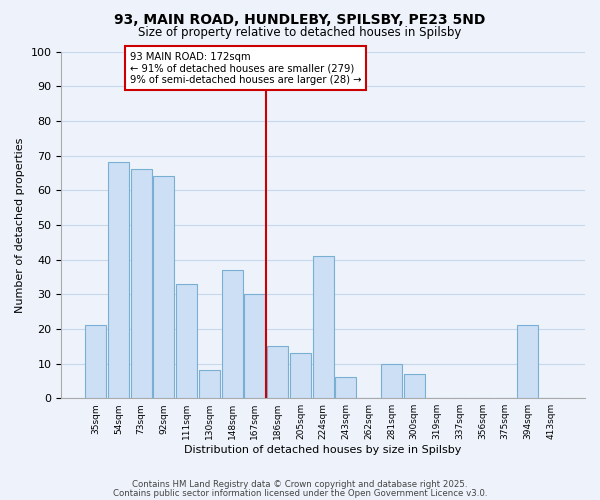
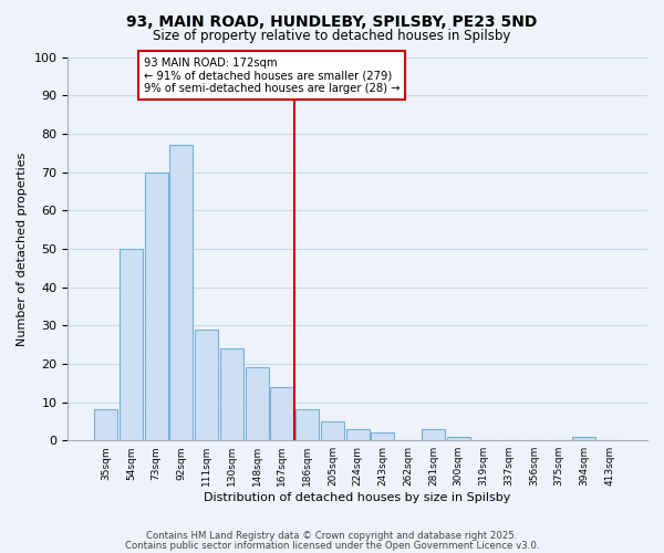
35sqm: 21 -> 8
54sqm: 68 -> 50
73sqm: 66 -> 70
92sqm: 64 -> 77
111sqm: 33 -> 29
130sqm: 8 -> 24
148sqm: 37 -> 19
167sqm: 30 -> 14
186sqm: 15 -> 8
205sqm: 13 -> 5
224sqm: 41 -> 3
243sqm: 6 -> 2
281sqm: 10 -> 3
300sqm: 7 -> 1
394sqm: 21 -> 1
